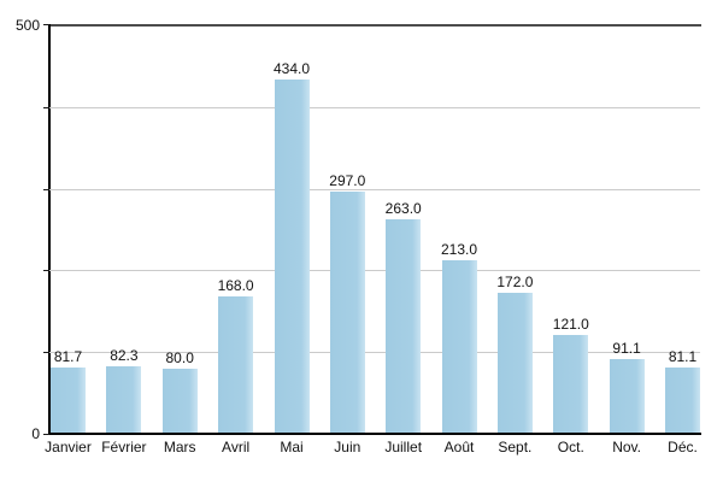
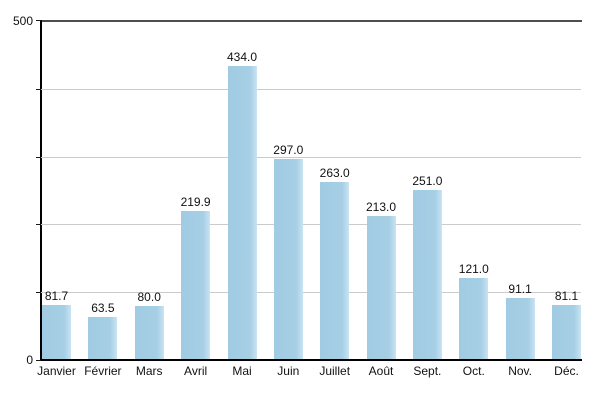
Février: 82.3 -> 63.5
Avril: 168.0 -> 219.9
Sept.: 172.0 -> 251.0
